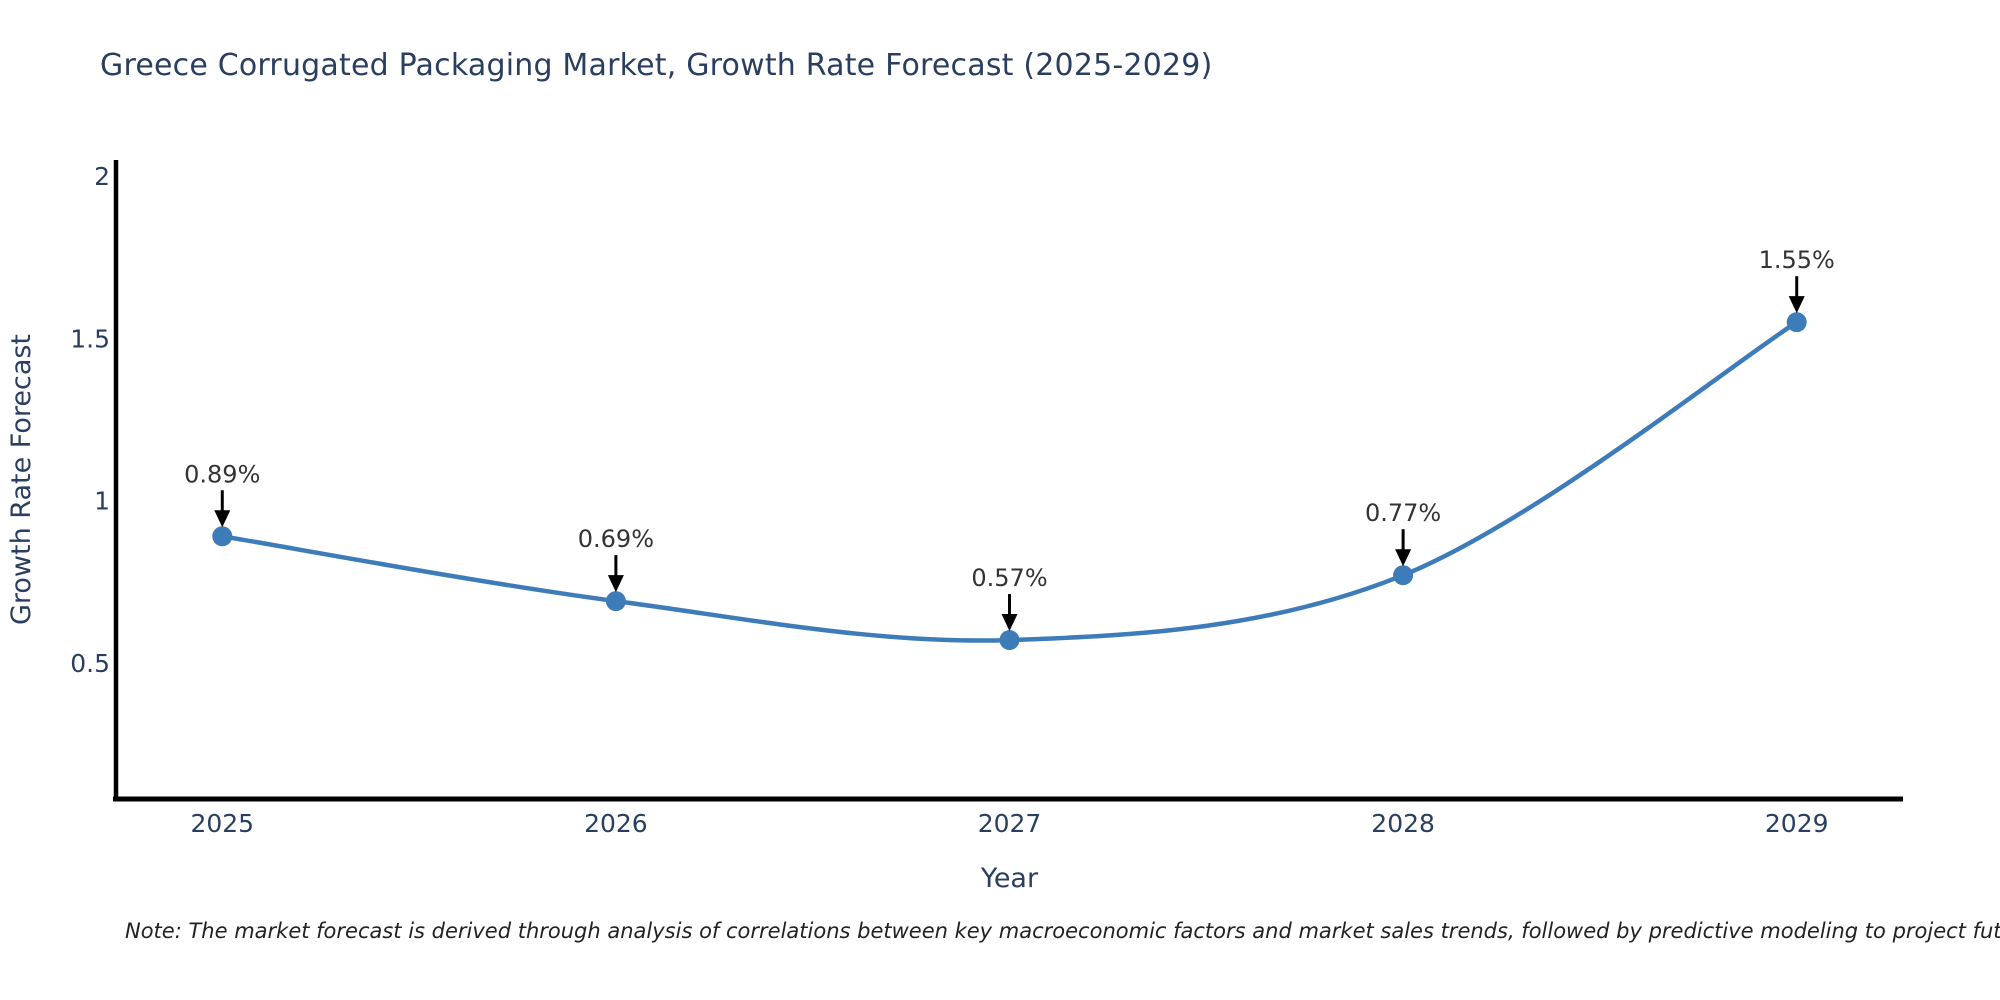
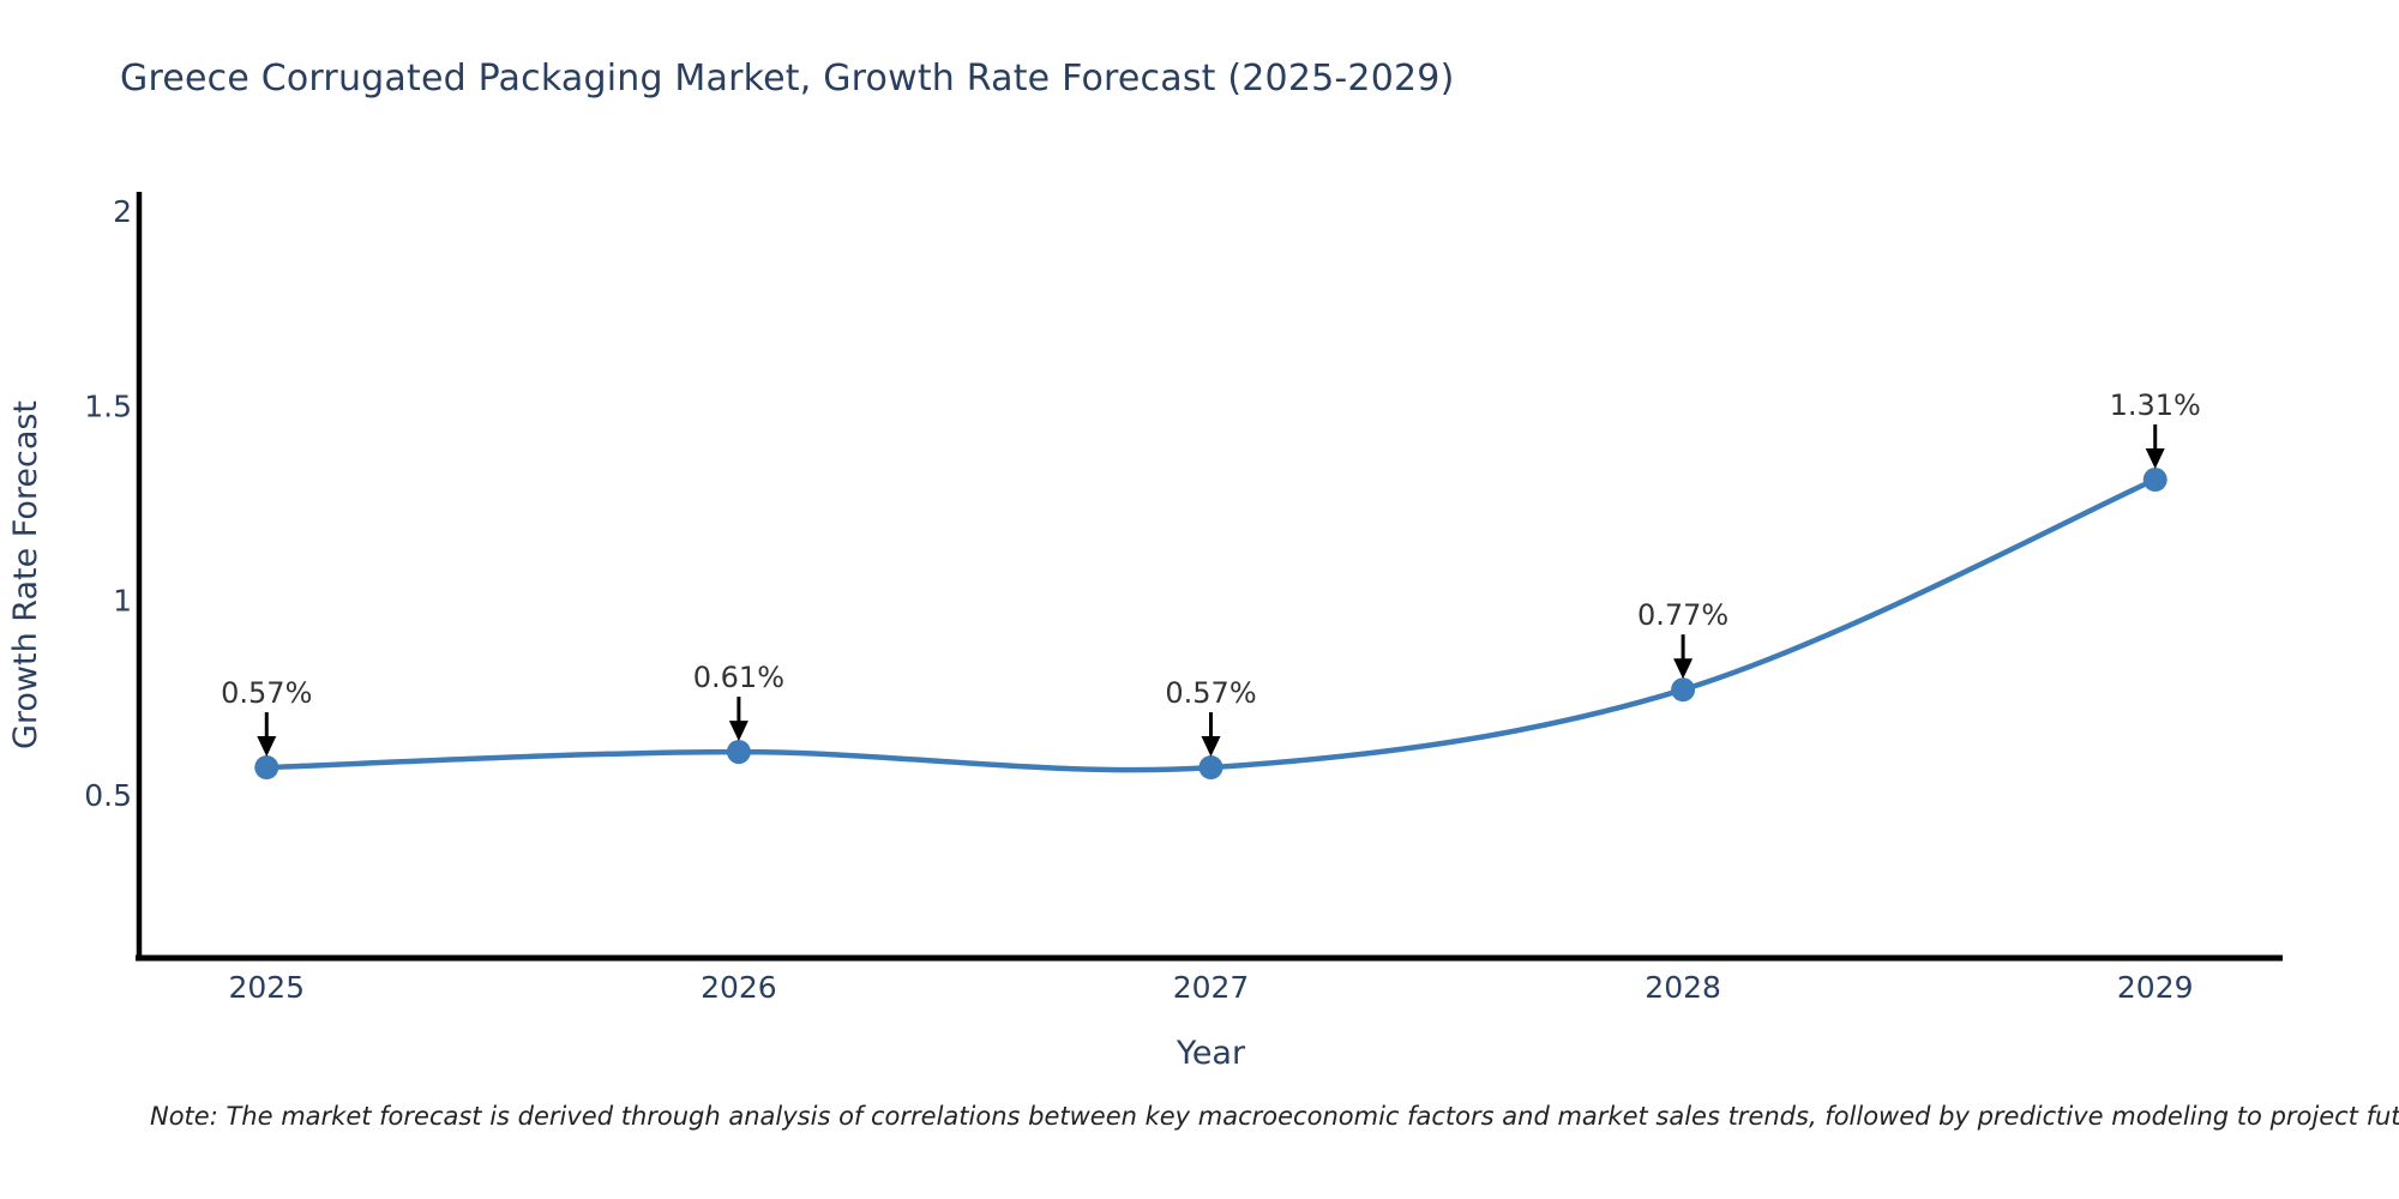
2025: 0.89% -> 0.57%
2026: 0.69% -> 0.61%
2029: 1.55% -> 1.31%
